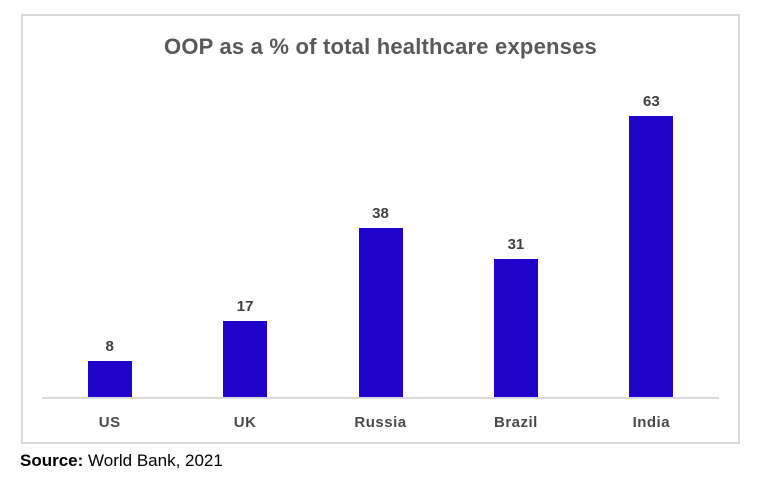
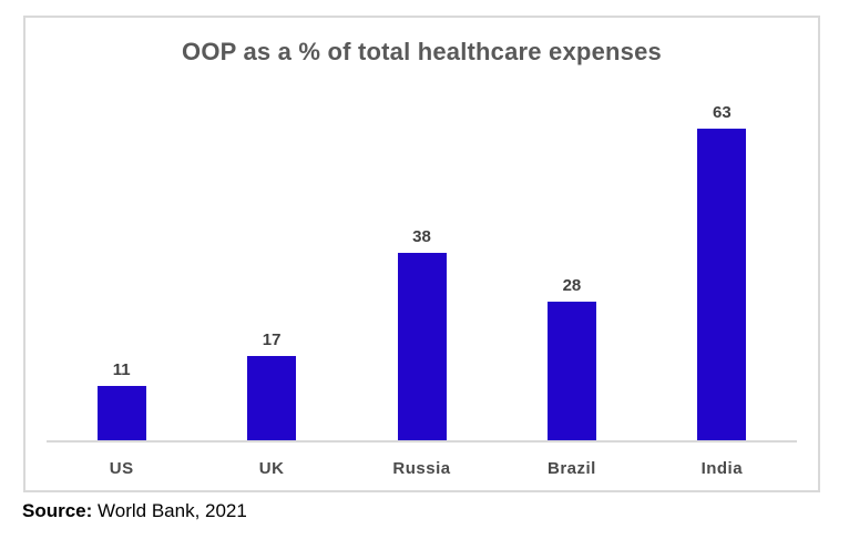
US: 8 -> 11
Brazil: 31 -> 28
